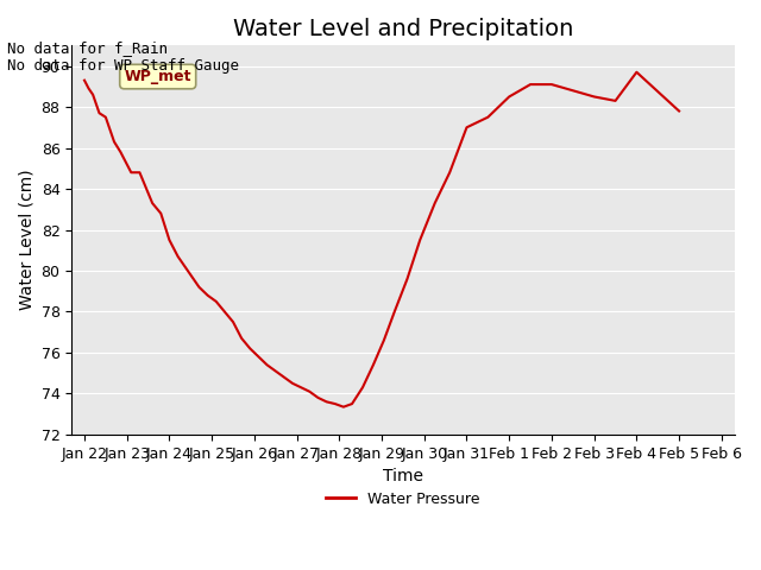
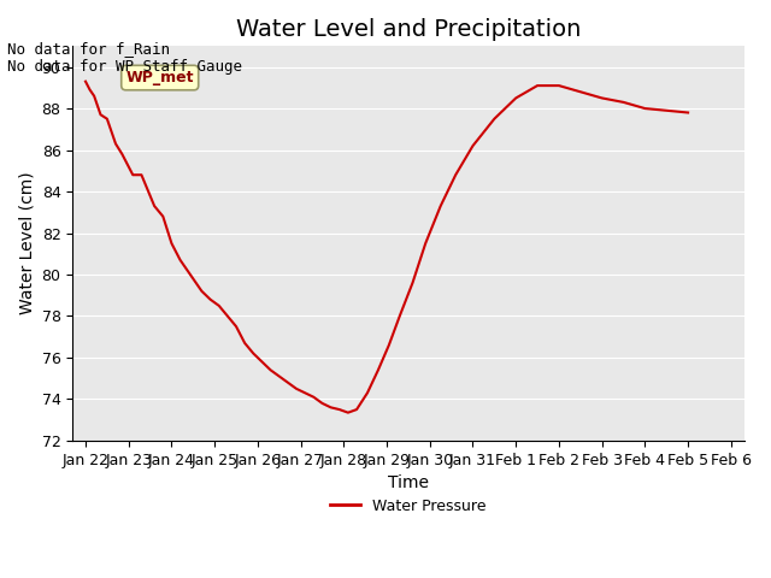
Jan 31: 87.0 -> 86.2
Feb 4: 89.7 -> 88.0
